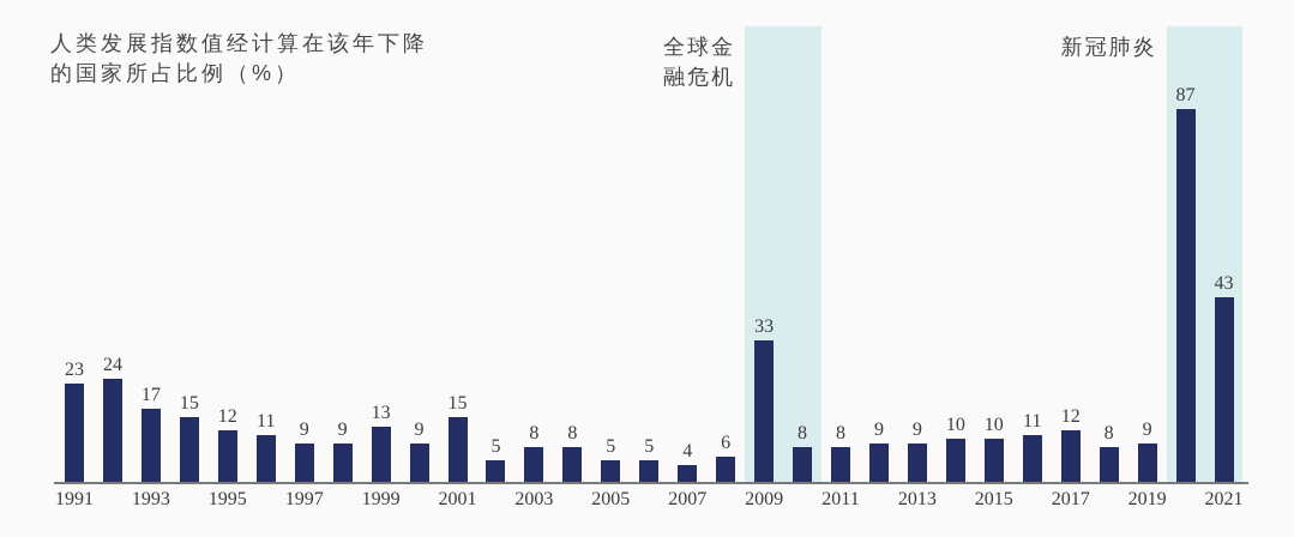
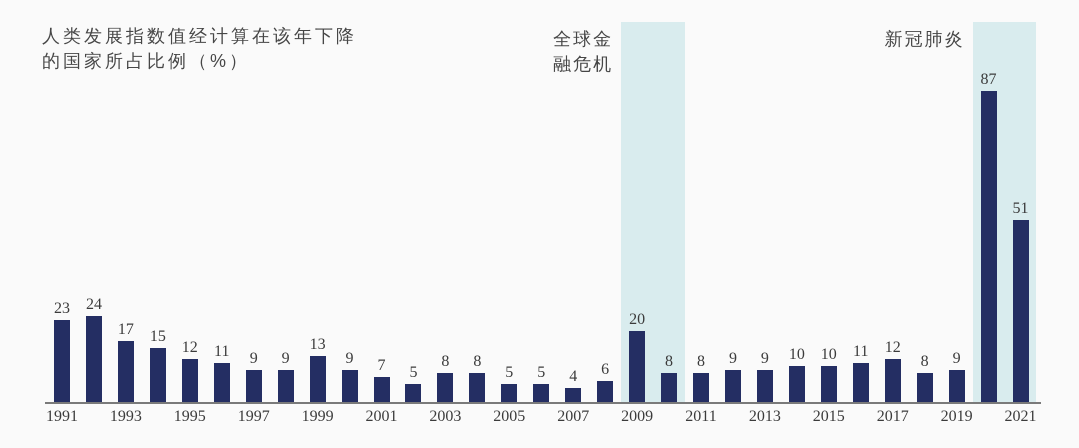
2001: 15 -> 7
2009: 33 -> 20
2021: 43 -> 51
